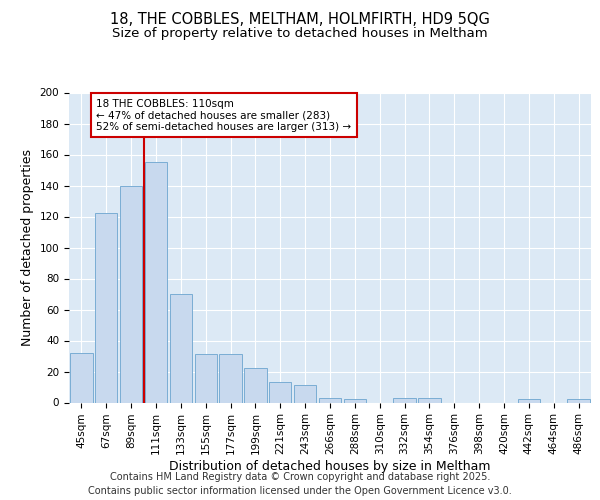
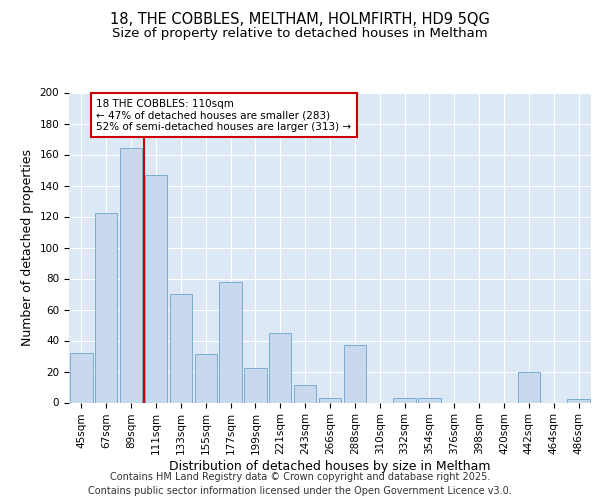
89sqm: 140 -> 164
111sqm: 155 -> 147
177sqm: 31 -> 78
221sqm: 13 -> 45
288sqm: 2 -> 37
442sqm: 2 -> 20
